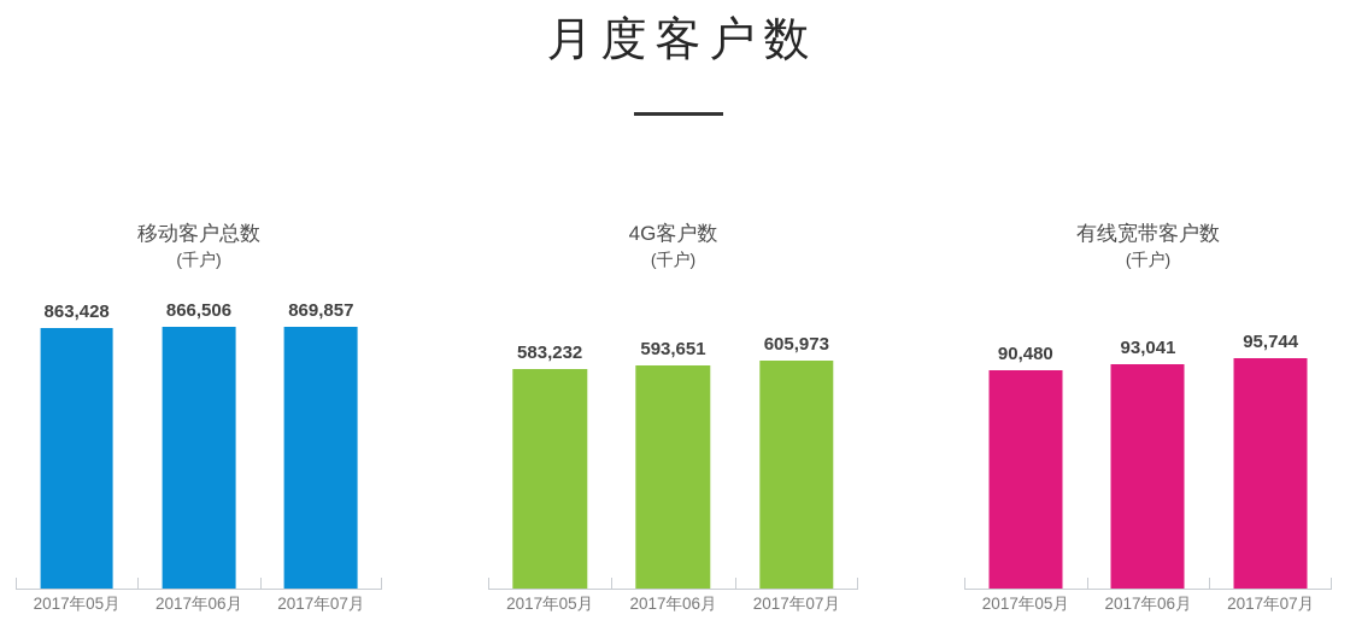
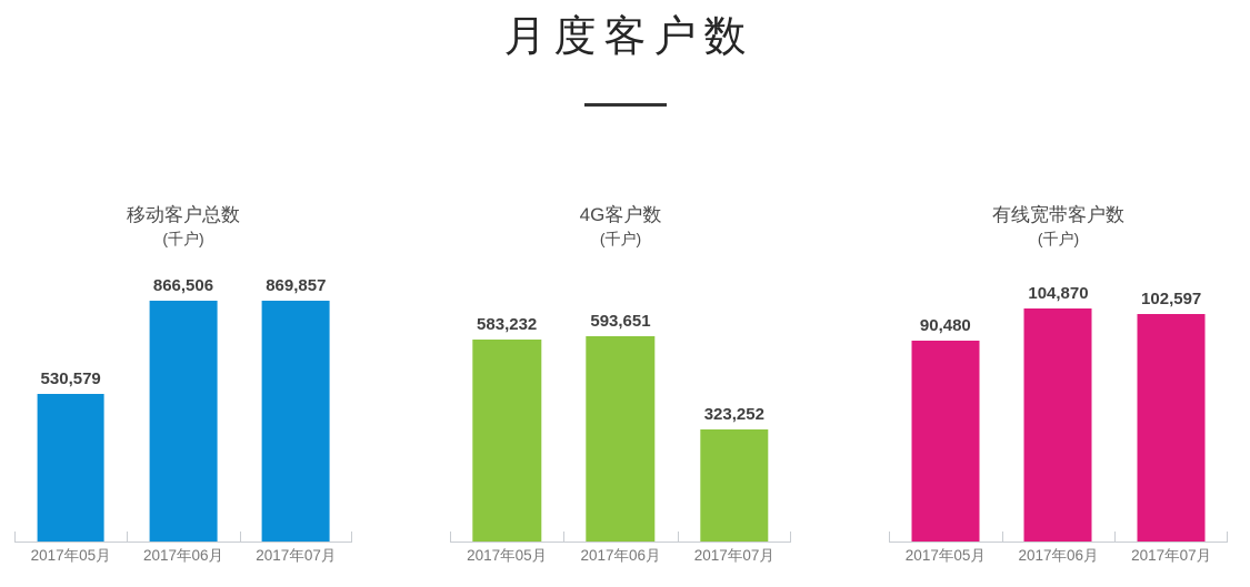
移动客户总数/2017年05月: 863,428 -> 530,579
4G客户数/2017年07月: 605,973 -> 323,252
有线宽带客户数/2017年06月: 93,041 -> 104,870
有线宽带客户数/2017年07月: 95,744 -> 102,597
